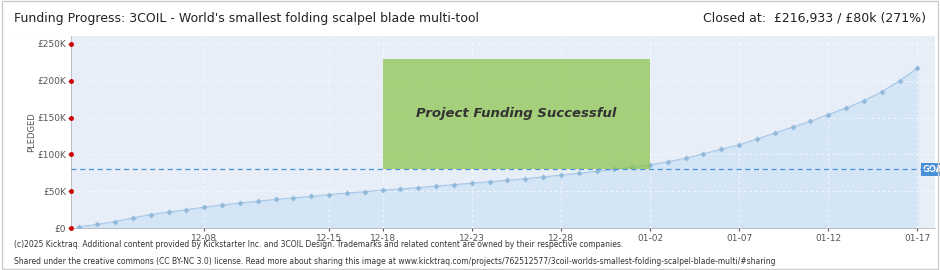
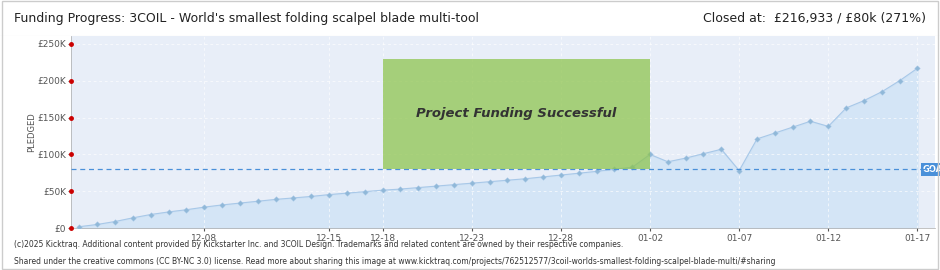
01-02: £86K -> £100K
01-07: £113K -> £78K
01-12: £154K -> £138K
